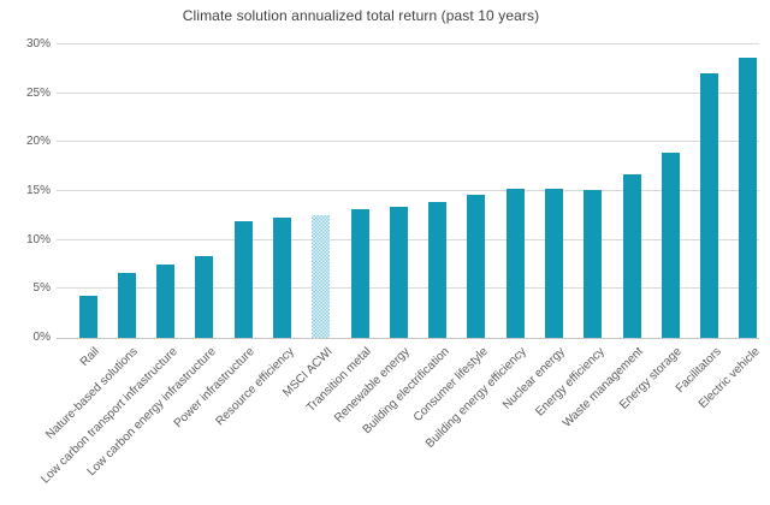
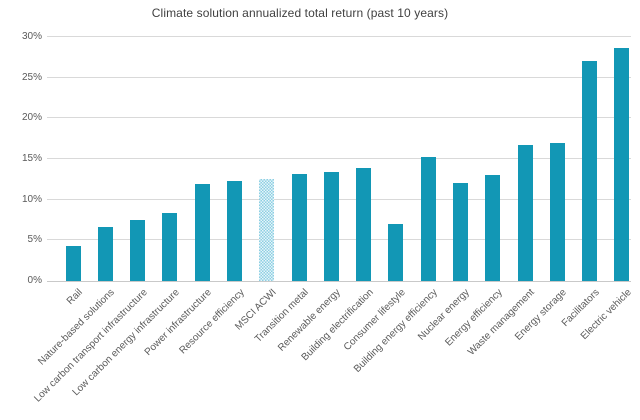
Consumer lifestyle: 15% -> 7%
Nuclear energy: 15% -> 12%
Energy efficiency: 15% -> 13%
Energy storage: 19% -> 17%
